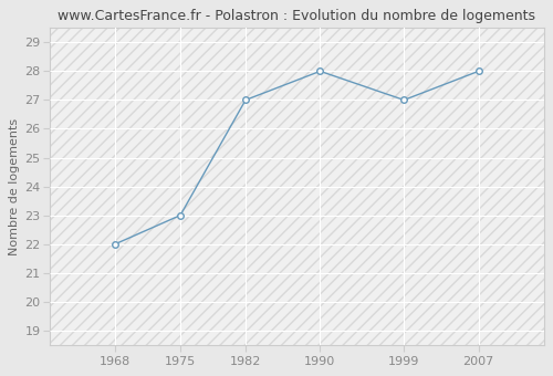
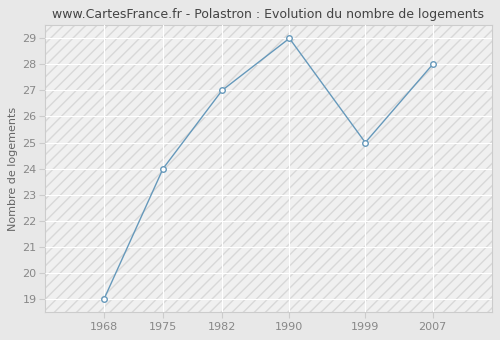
1968: 22 -> 19
1975: 23 -> 24
1990: 28 -> 29
1999: 27 -> 25
